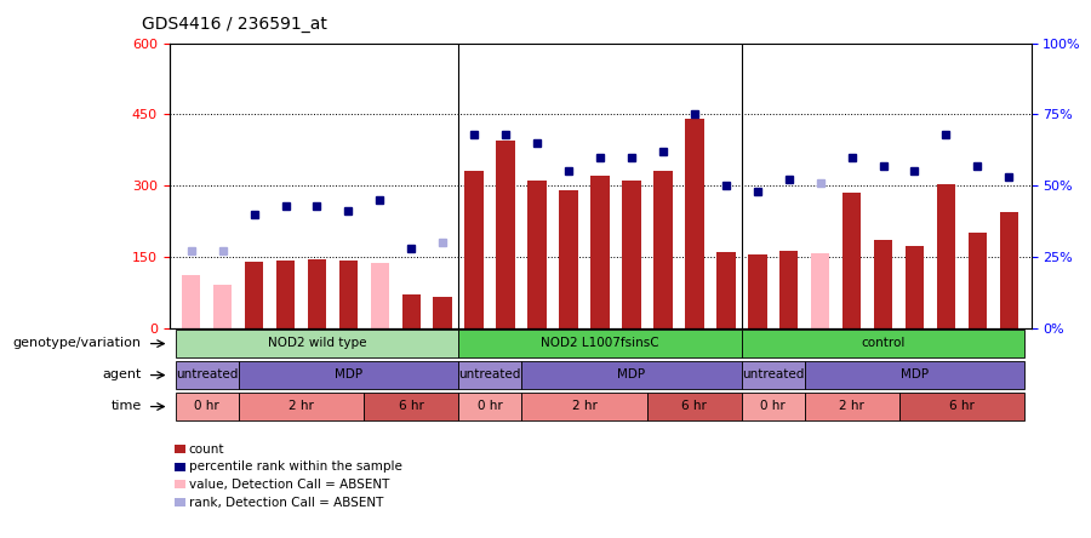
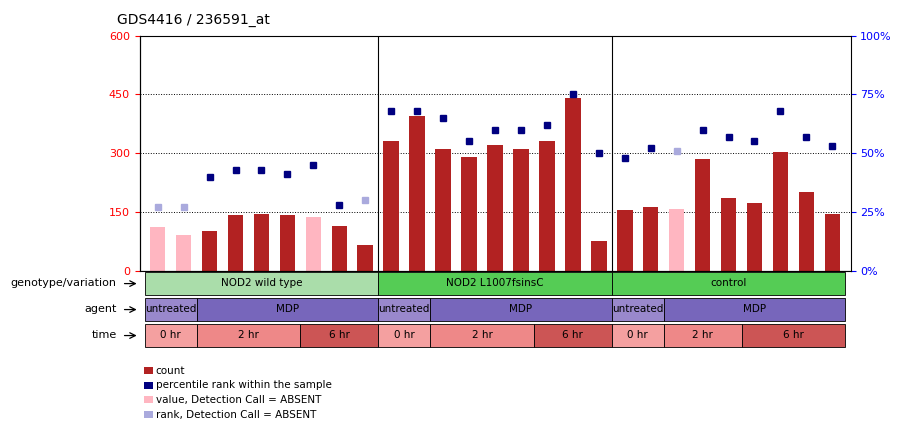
GSM560857: 140 -> 100
GSM560874: 70 -> 115
GSM560878: 160 -> 75
GSM560881: 245 -> 145
